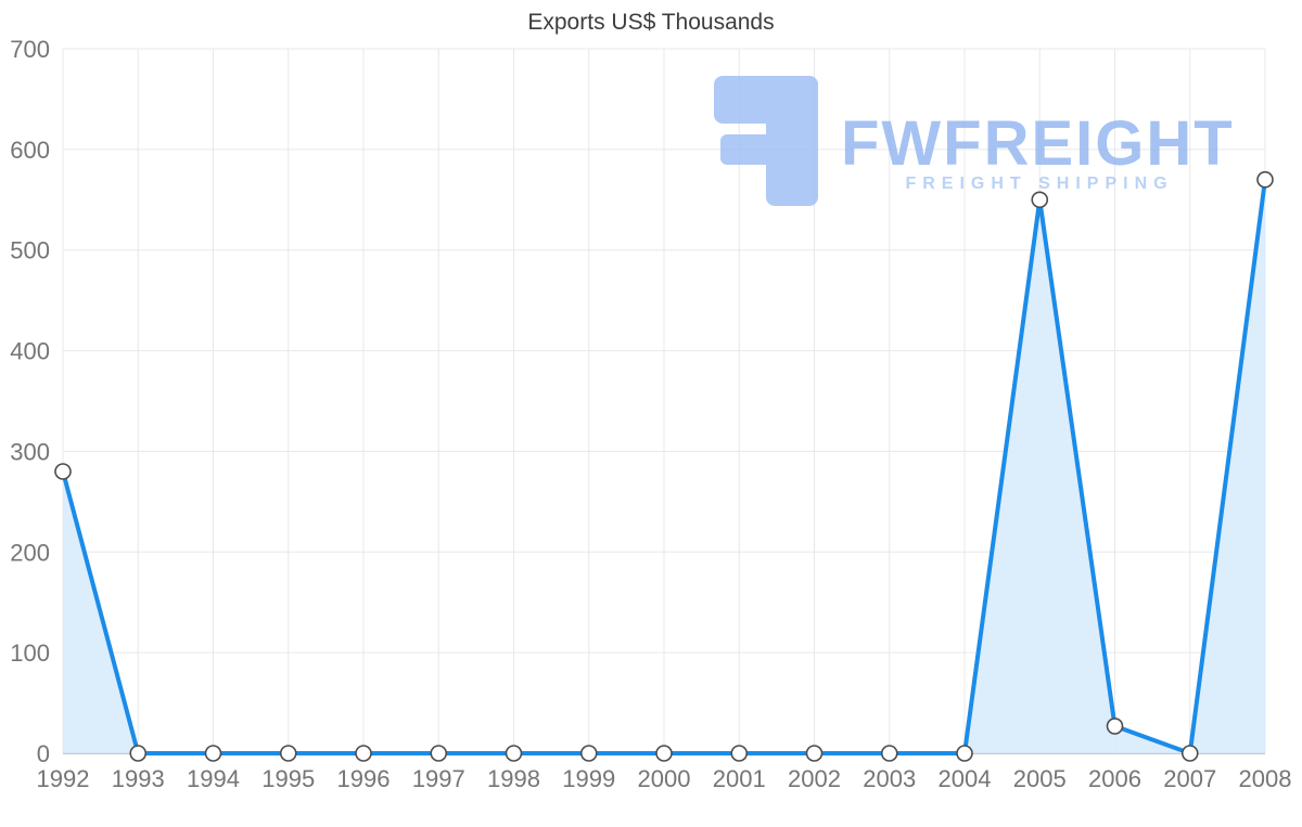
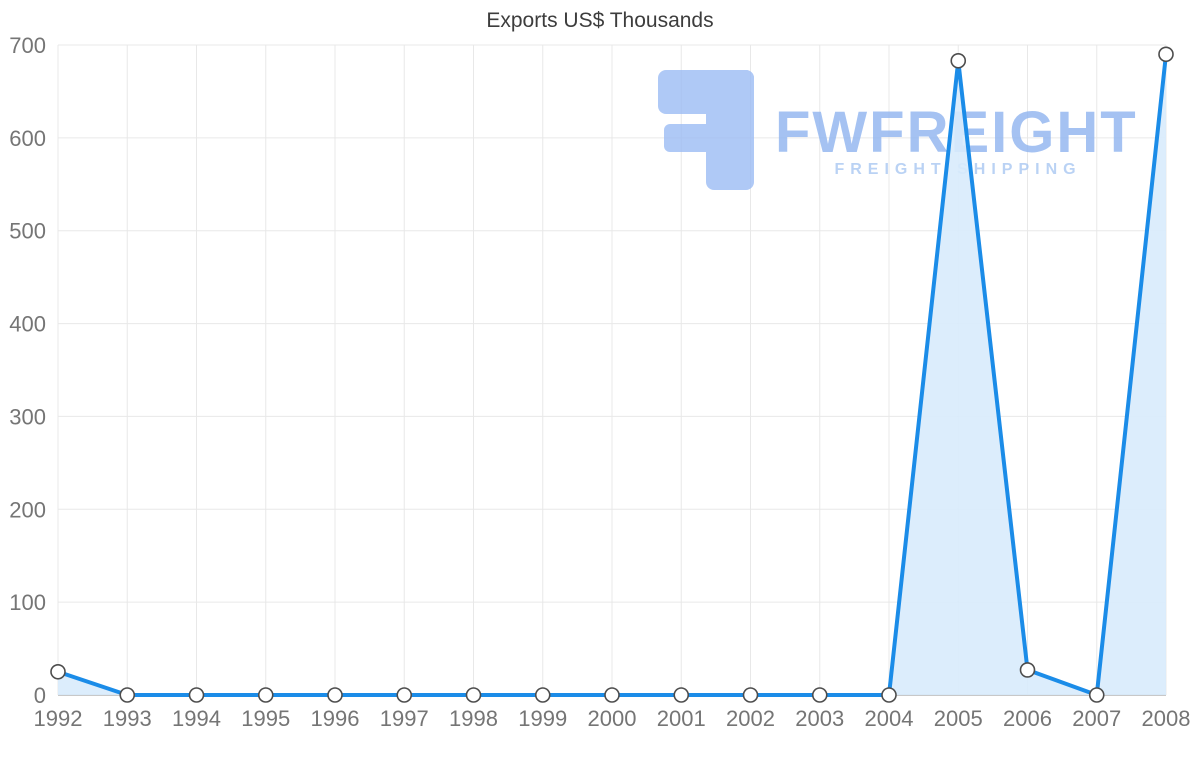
1992: 280 -> 20
2005: 550 -> 680
2008: 570 -> 690
